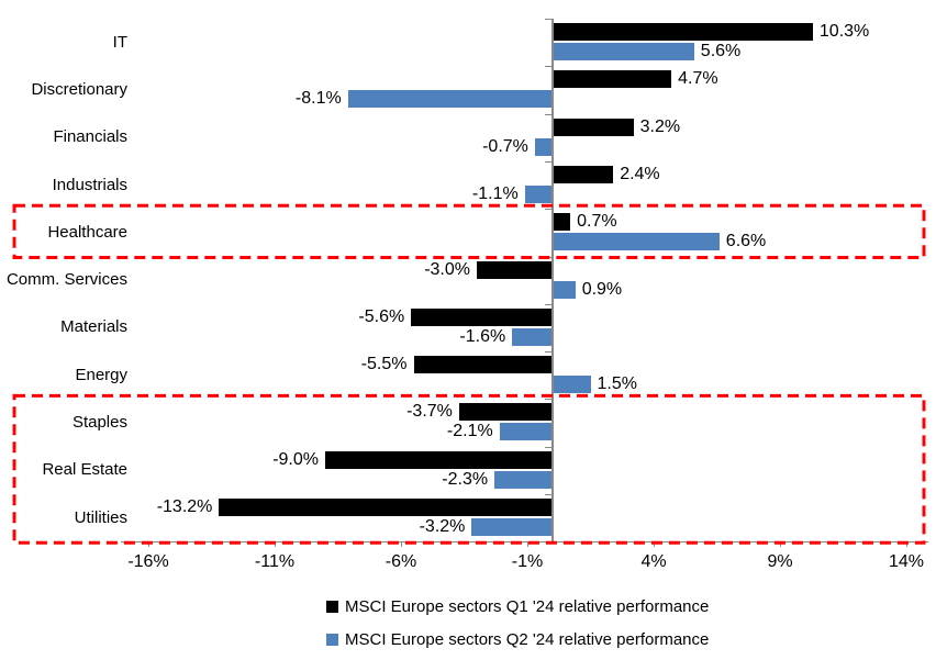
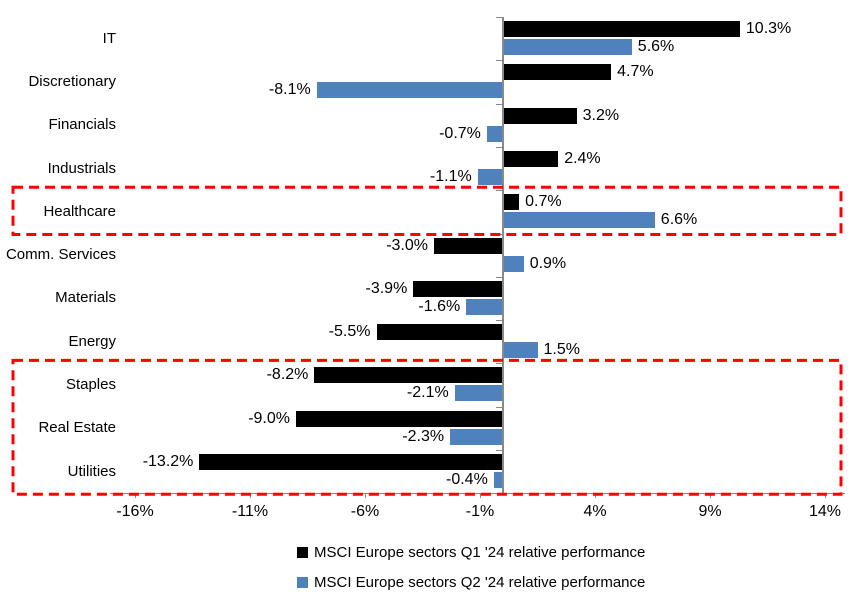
MSCI Europe sectors Q1 '24 relative performance/Materials: -5.6% -> -3.9%
MSCI Europe sectors Q1 '24 relative performance/Staples: -3.7% -> -8.2%
MSCI Europe sectors Q2 '24 relative performance/Utilities: -3.2% -> -0.4%
